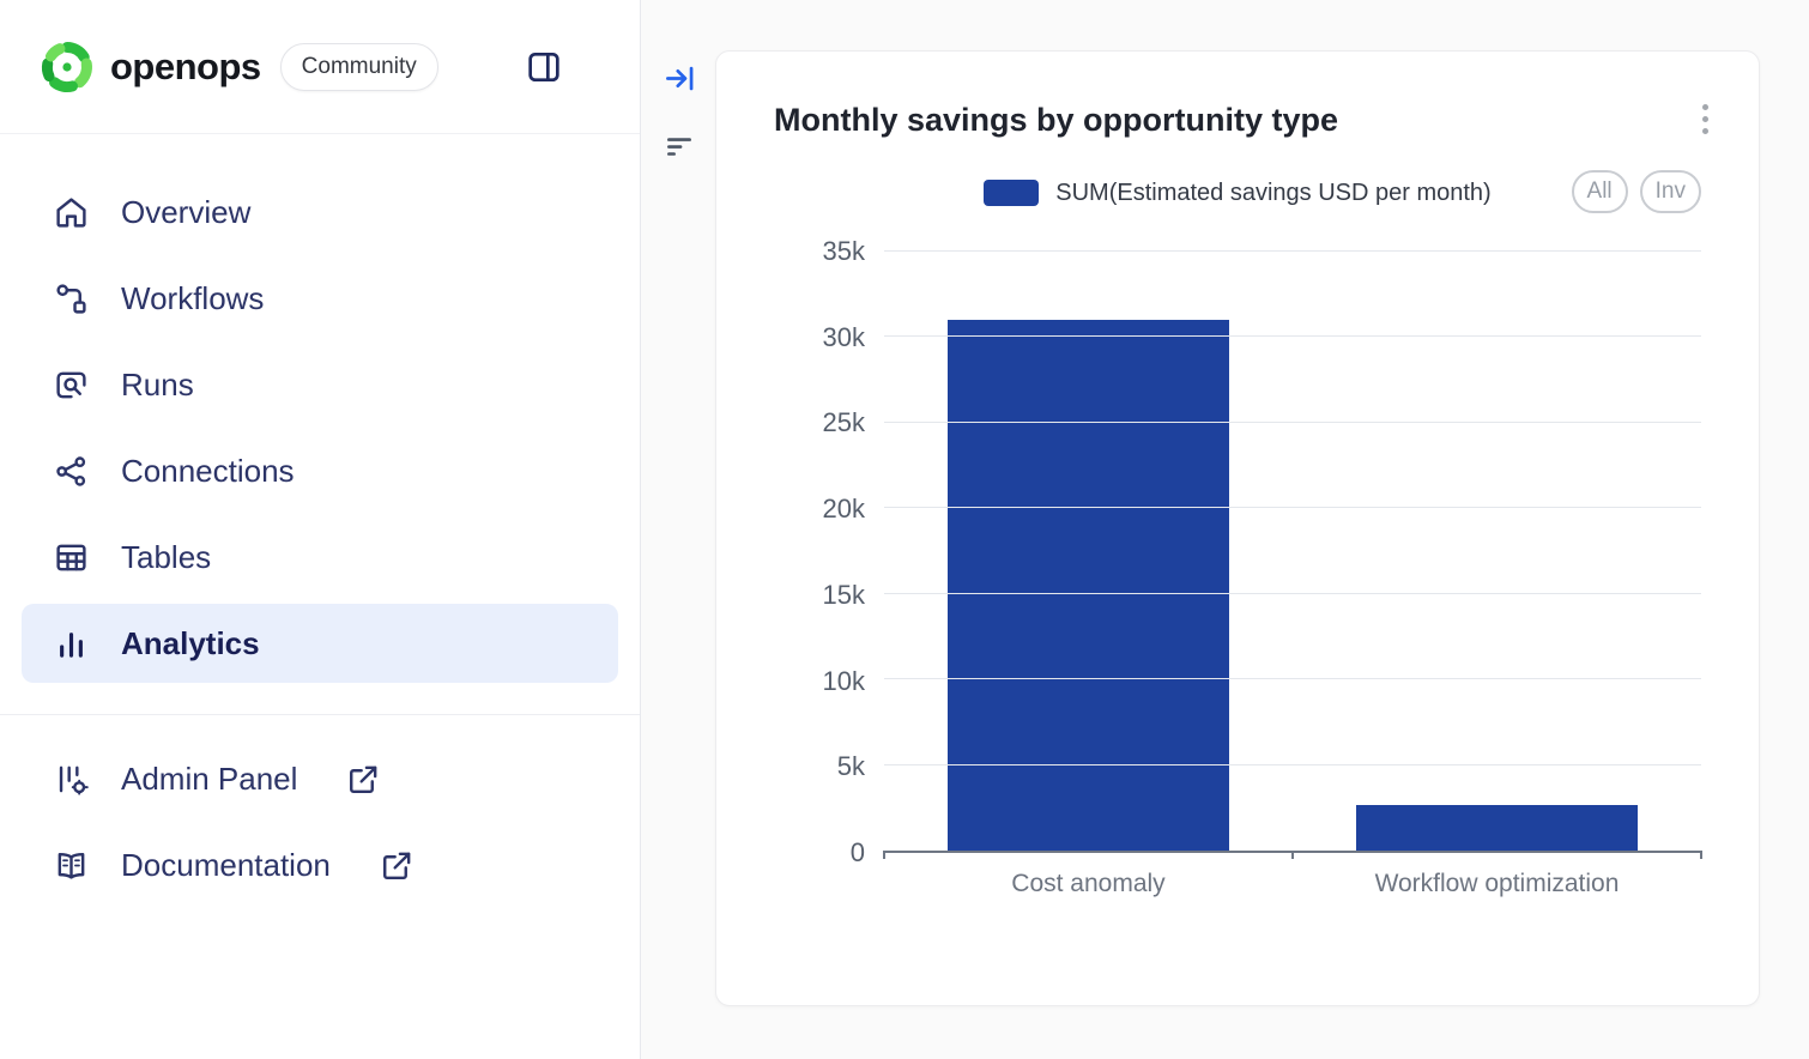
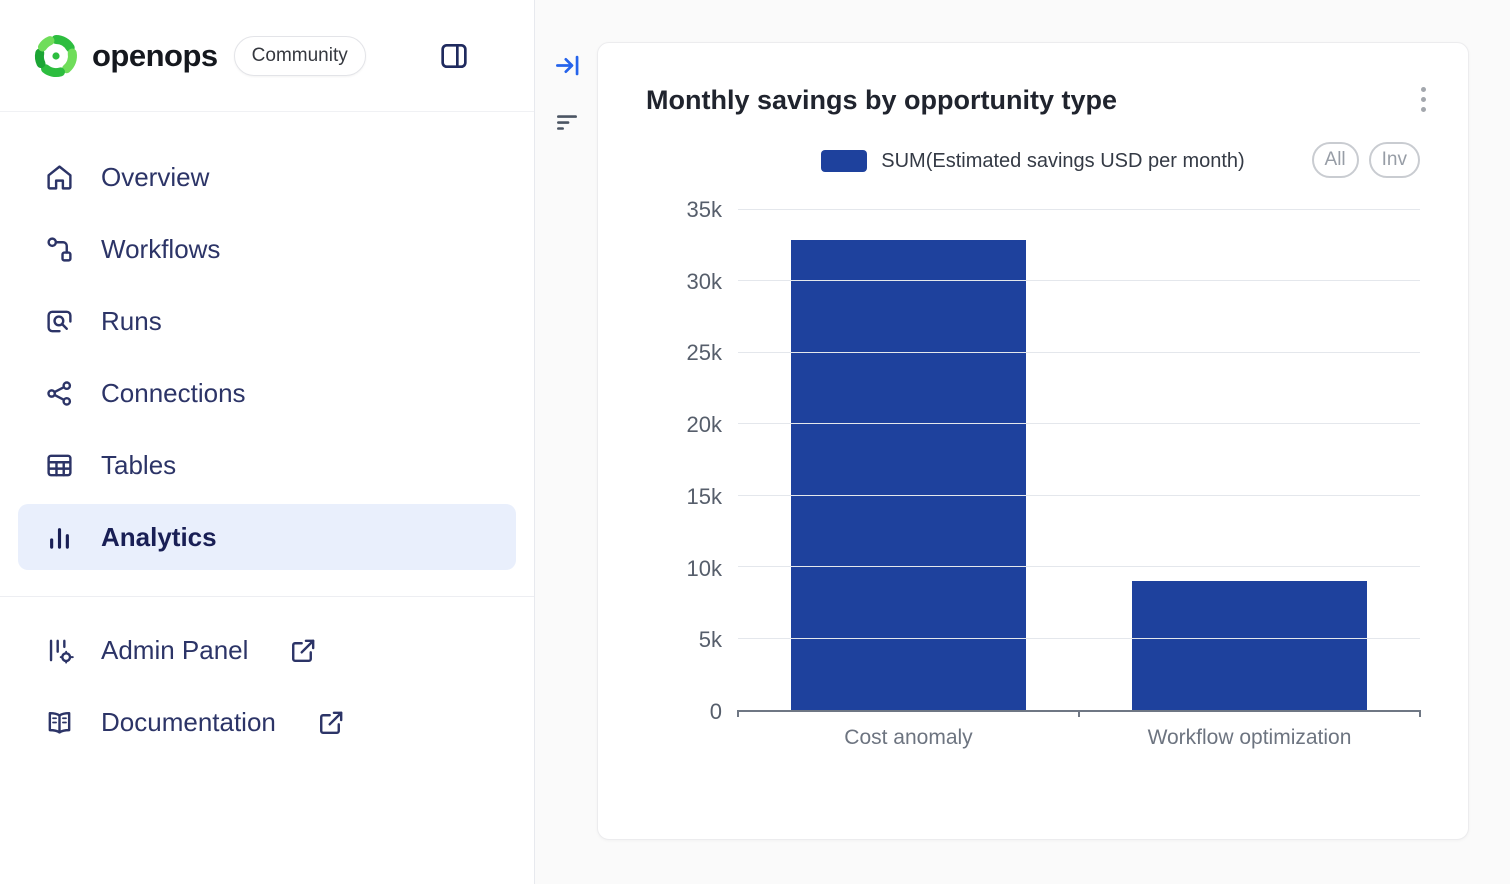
Cost anomaly: 31.0k -> 32.9k
Workflow optimization: 2.6k -> 9.0k
